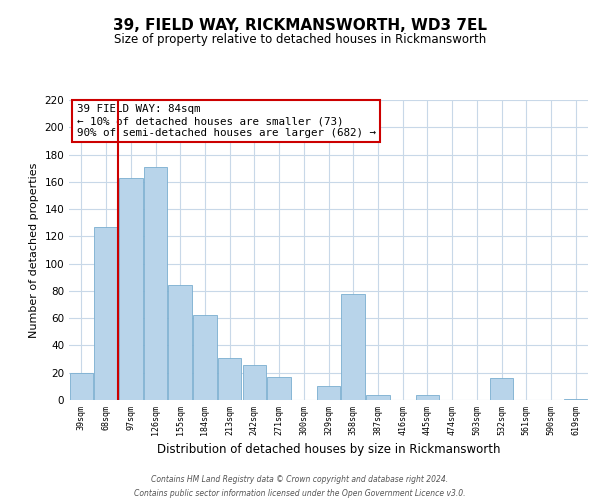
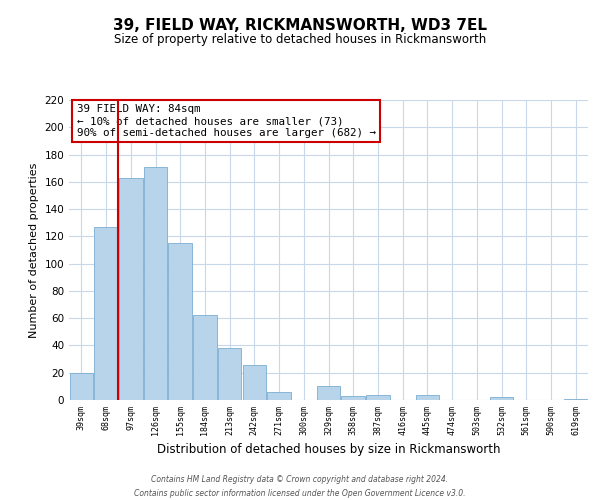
155sqm: 84 -> 115
213sqm: 31 -> 38
271sqm: 17 -> 6
358sqm: 78 -> 3
532sqm: 16 -> 2
